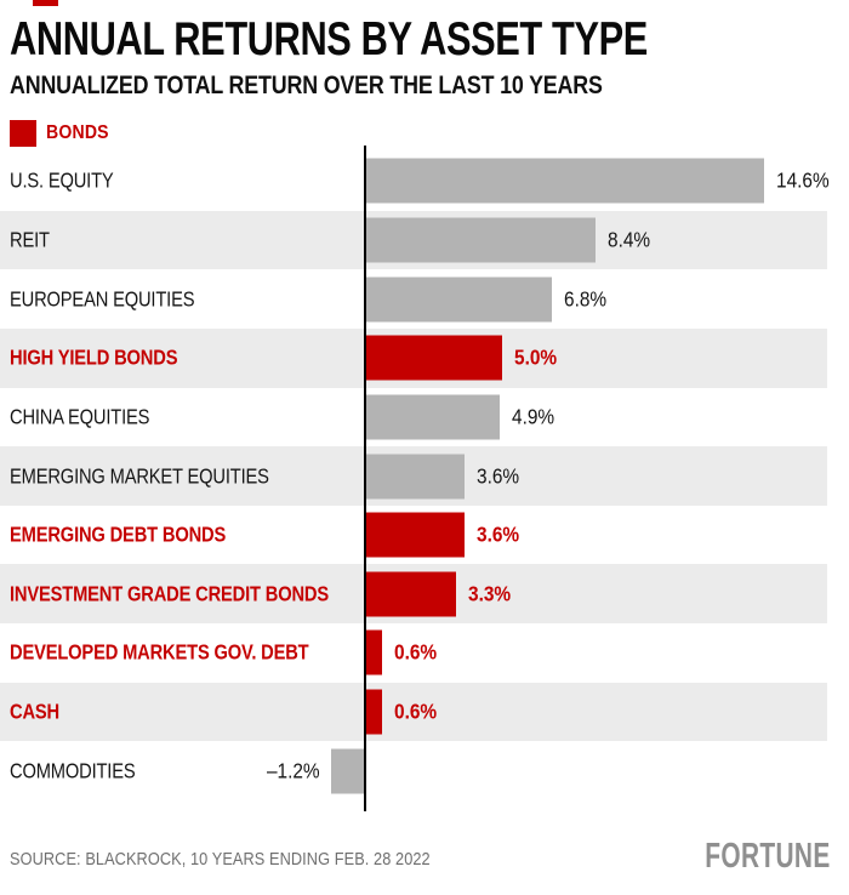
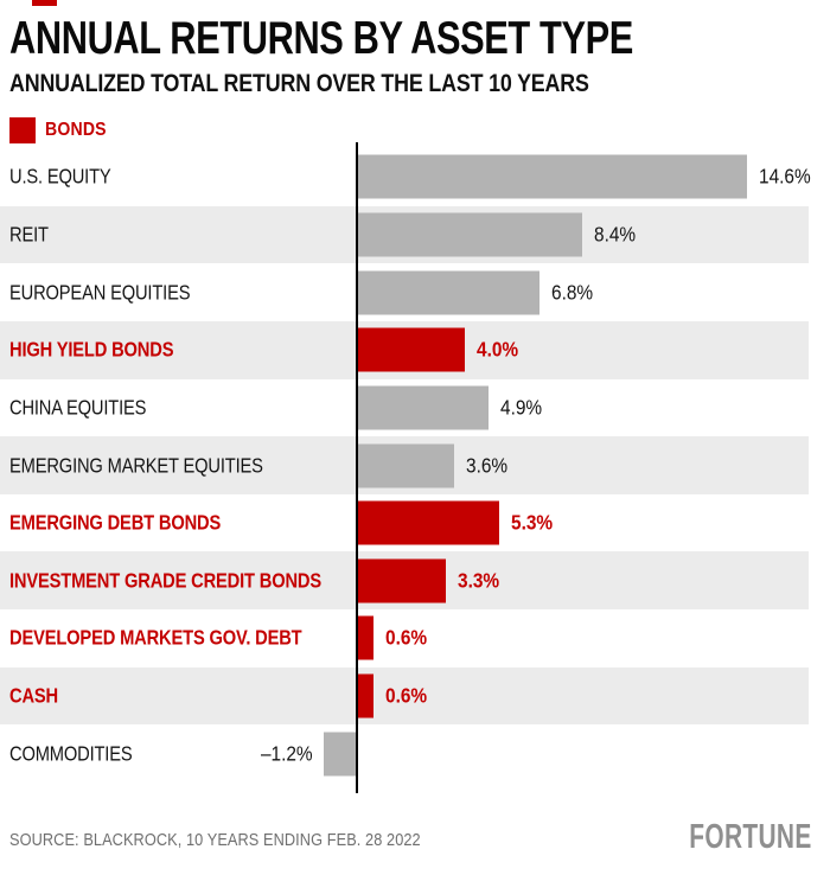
HIGH YIELD BONDS: 5.0% -> 4.0%
EMERGING DEBT BONDS: 3.6% -> 5.3%
